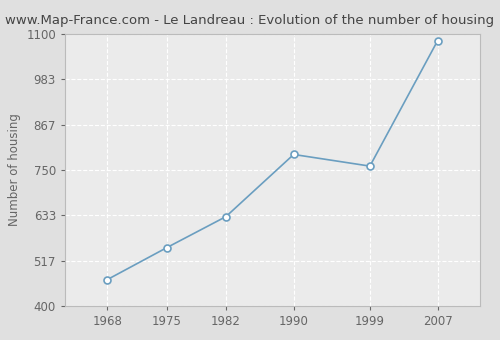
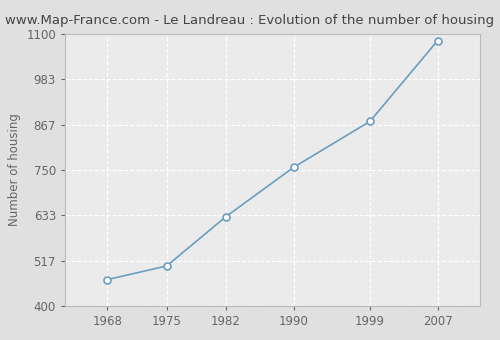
1975: 550 -> 503
1990: 790 -> 757
1999: 760 -> 875
